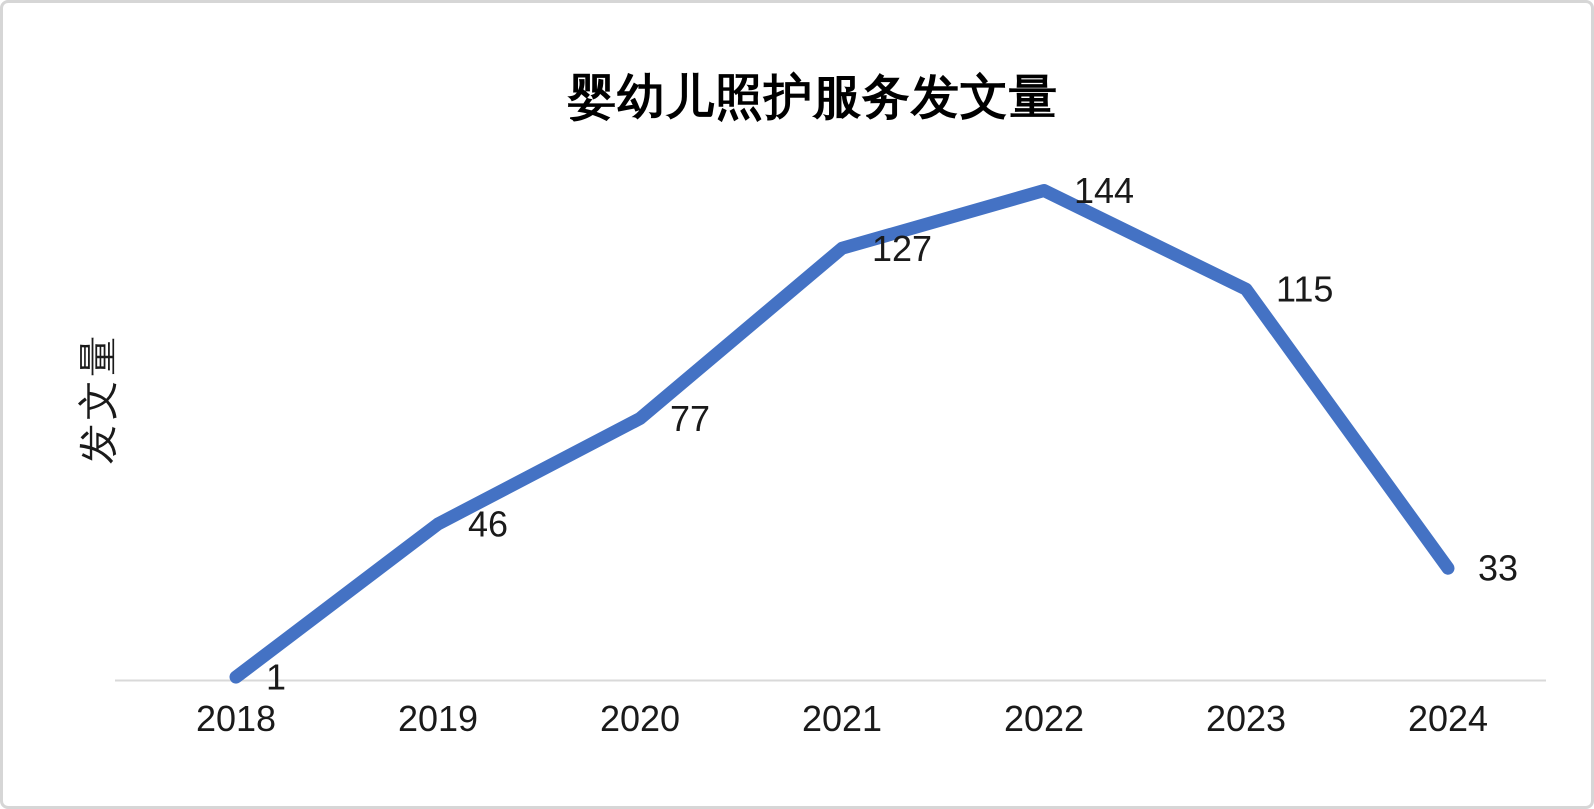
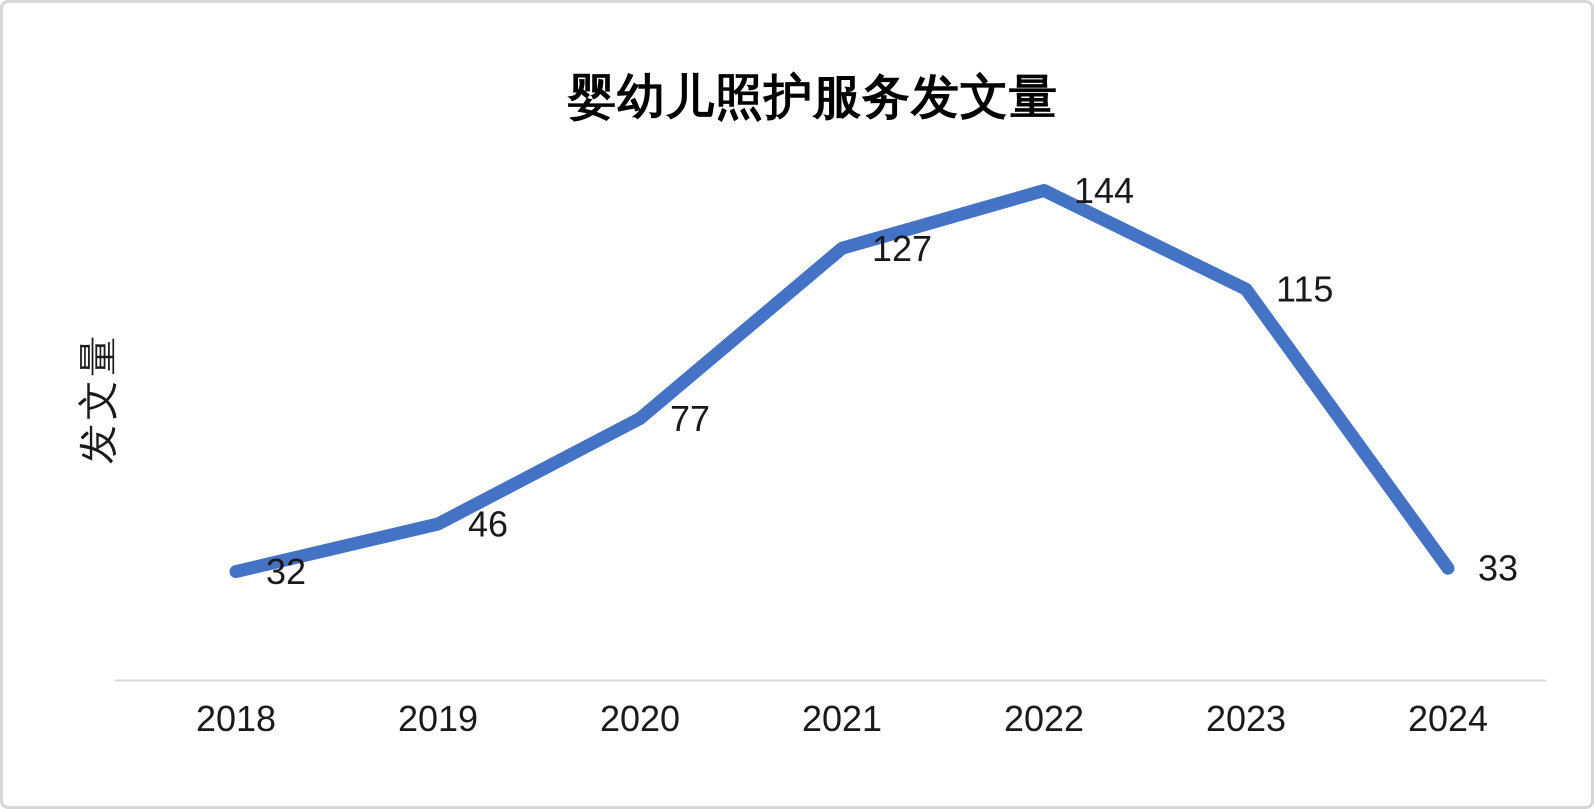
2018: 1 -> 32
